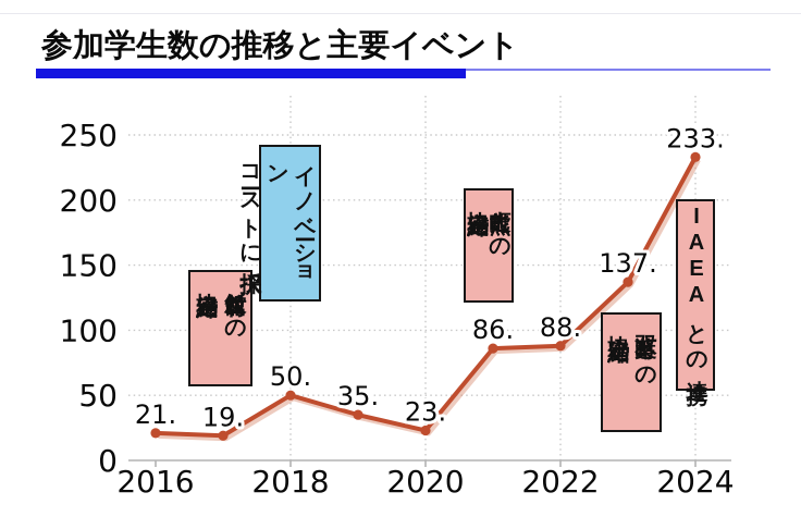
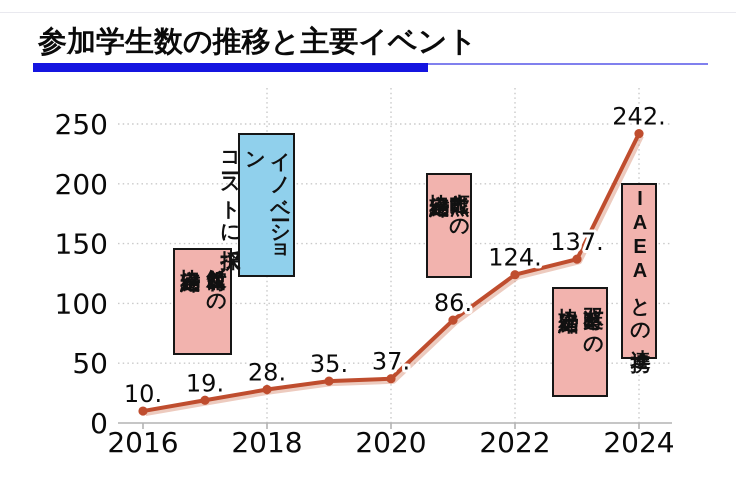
2016: 21 -> 10
2018: 50 -> 28
2020: 23 -> 37
2022: 88 -> 124
2024: 233 -> 242
